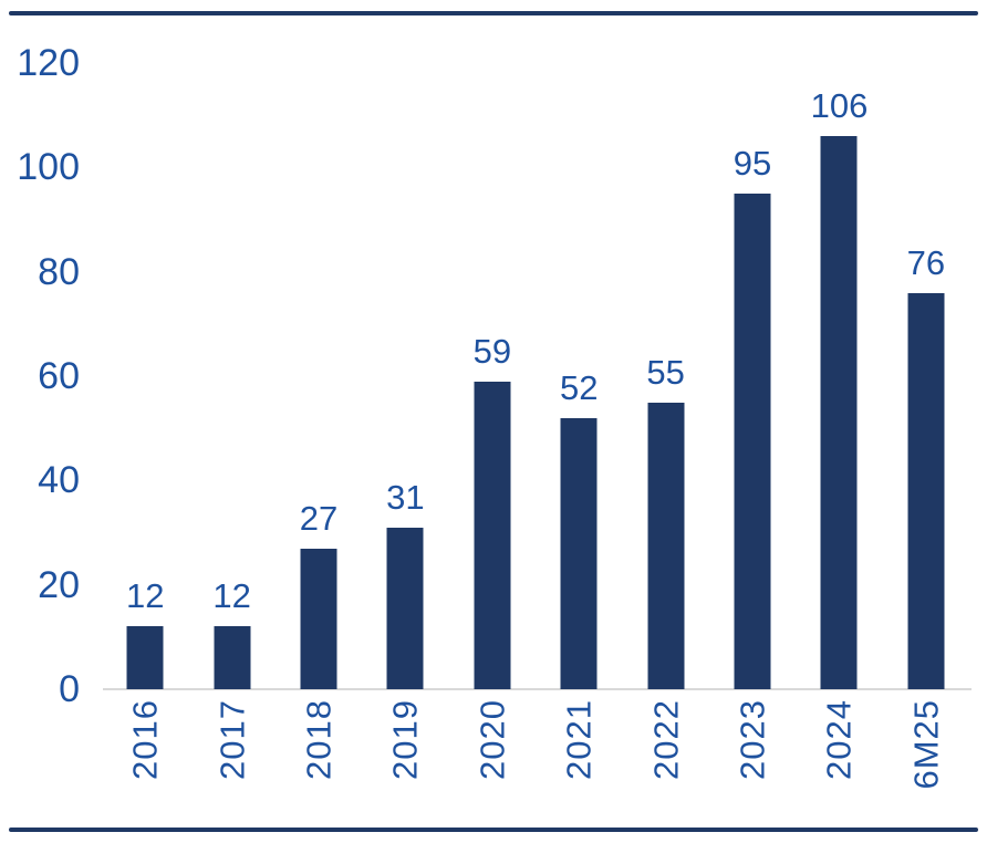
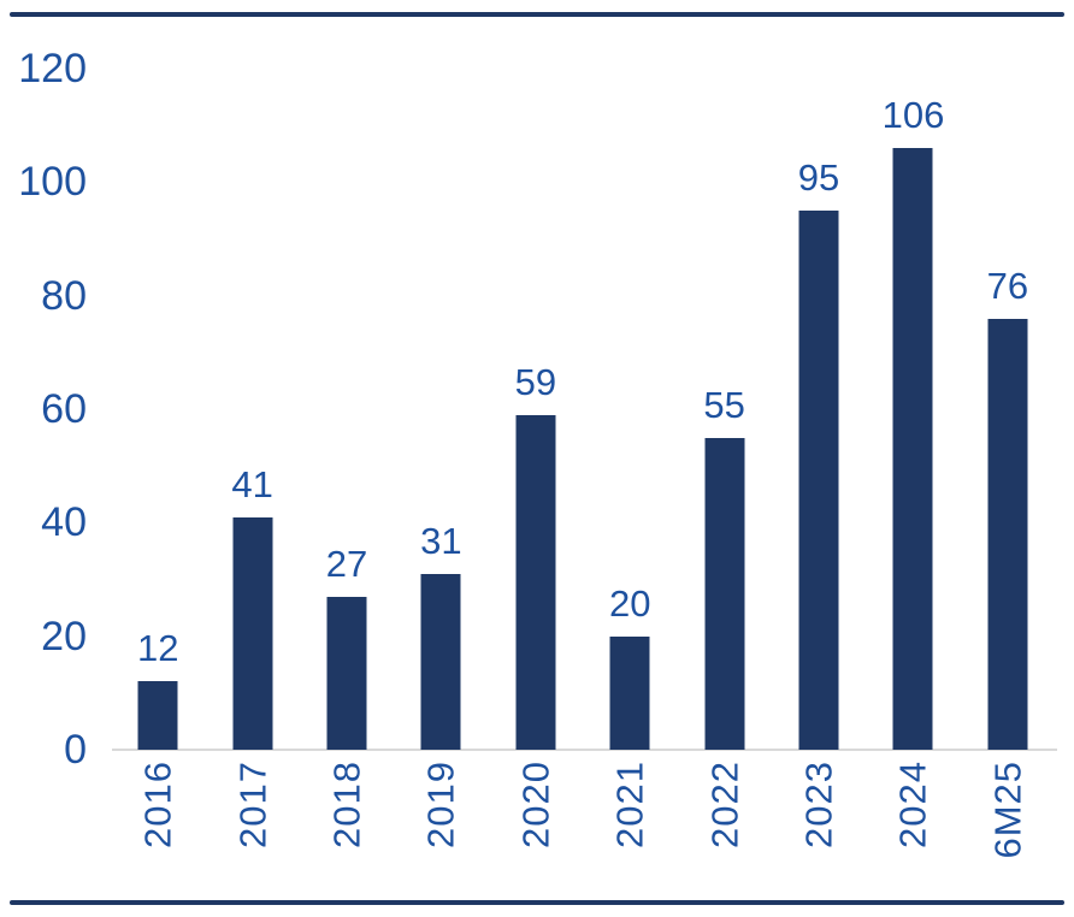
2017: 12 -> 41
2021: 52 -> 20
